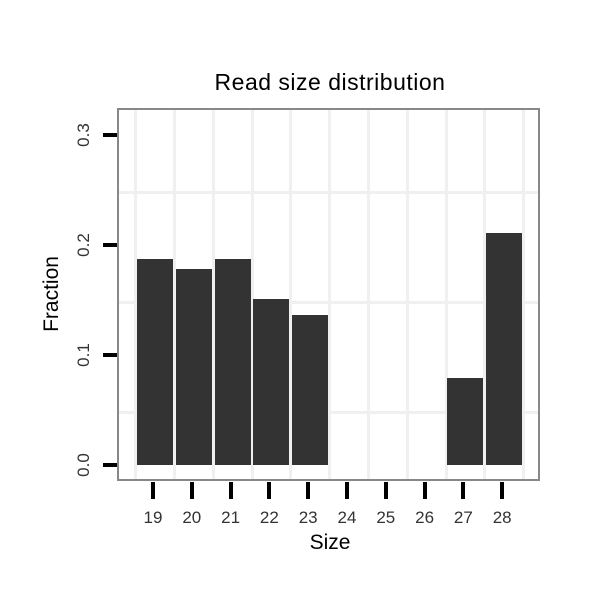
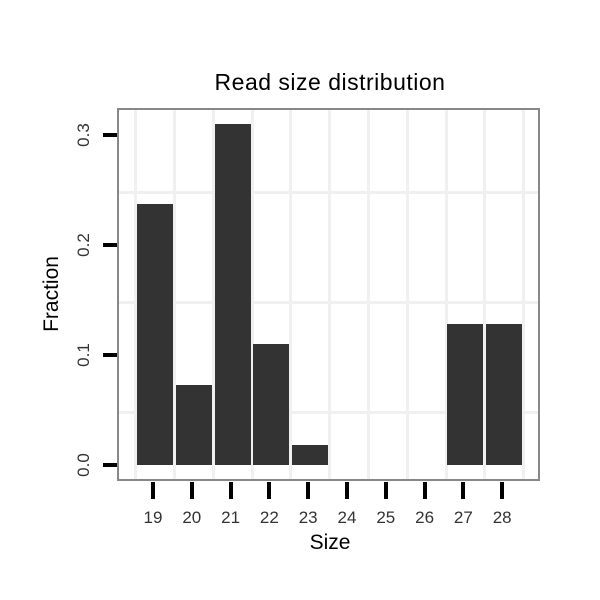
19: 0.187 -> 0.237
20: 0.178 -> 0.073
21: 0.187 -> 0.310
22: 0.151 -> 0.110
23: 0.136 -> 0.018
27: 0.079 -> 0.128
28: 0.211 -> 0.128
